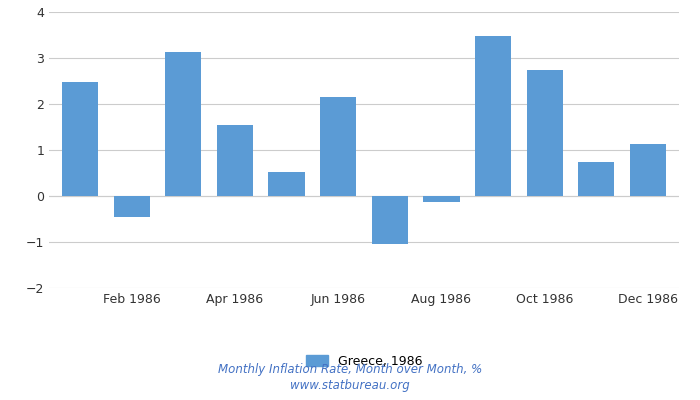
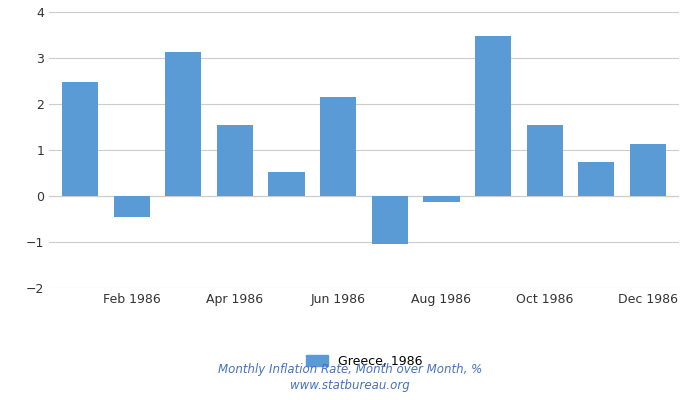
Oct 1986: 2.73 -> 1.55
